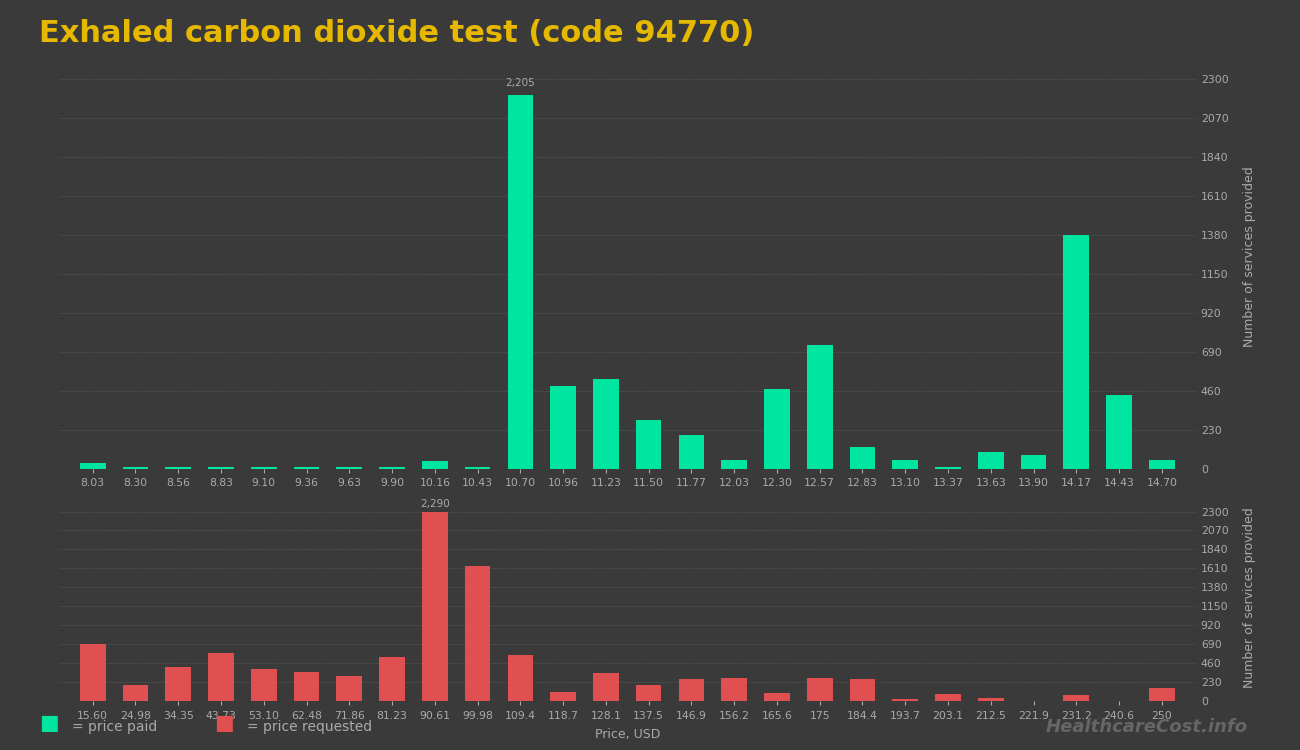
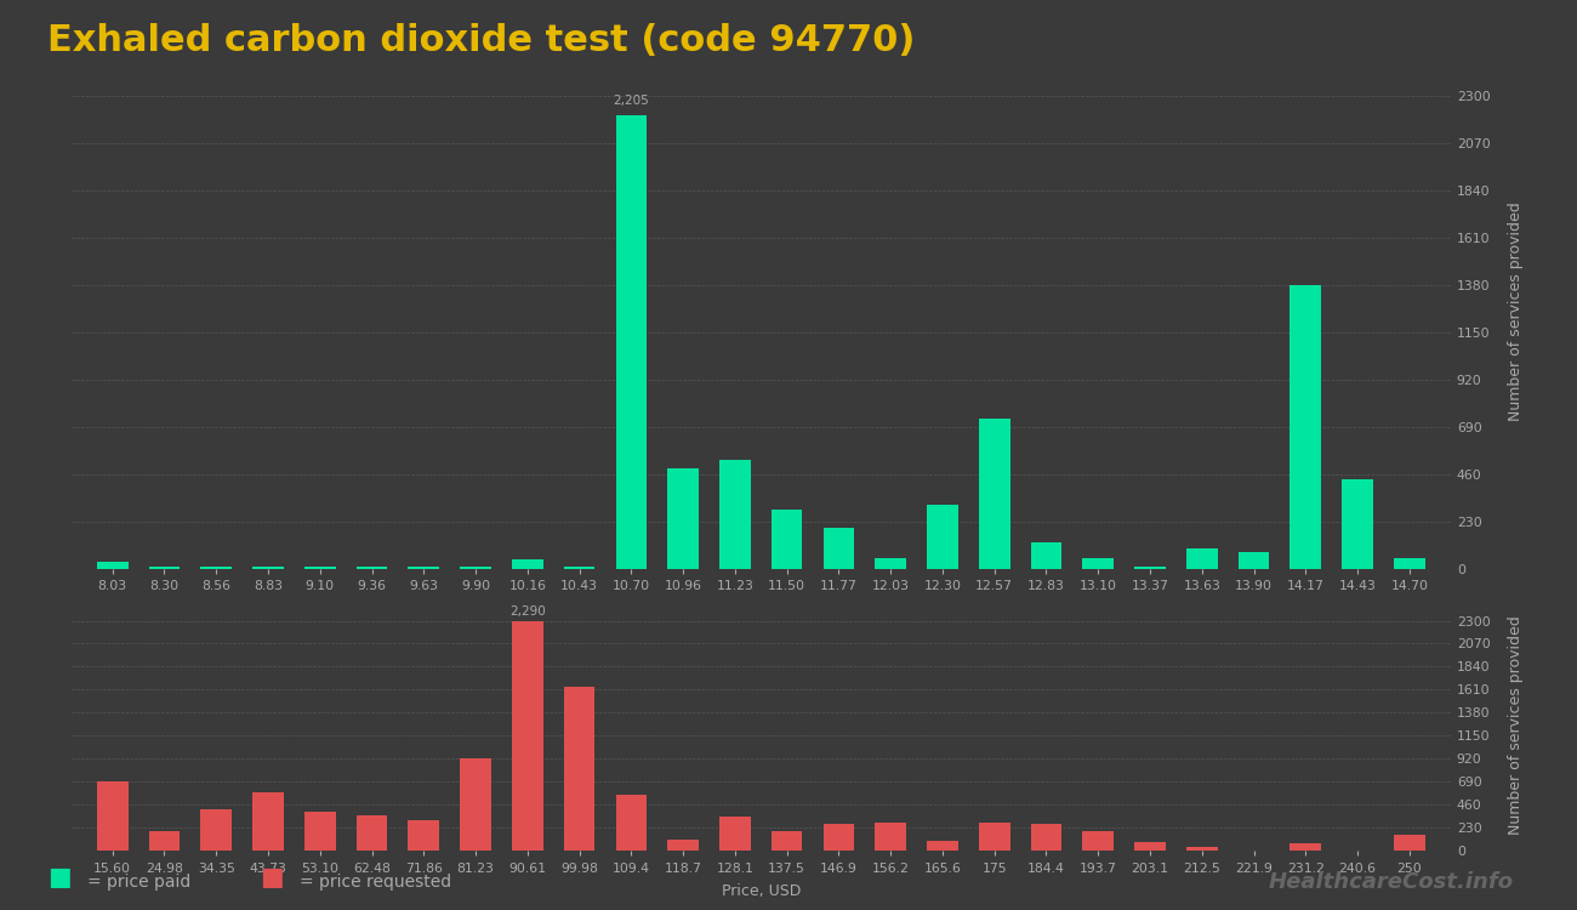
12.30: 470 -> 310
81.23: 540 -> 920
193.7: 30 -> 200
